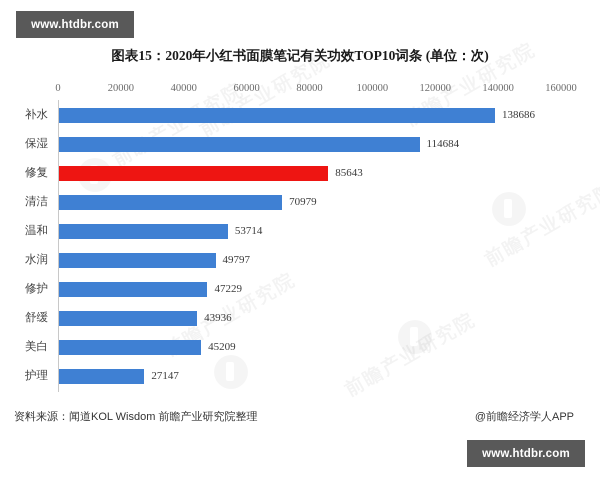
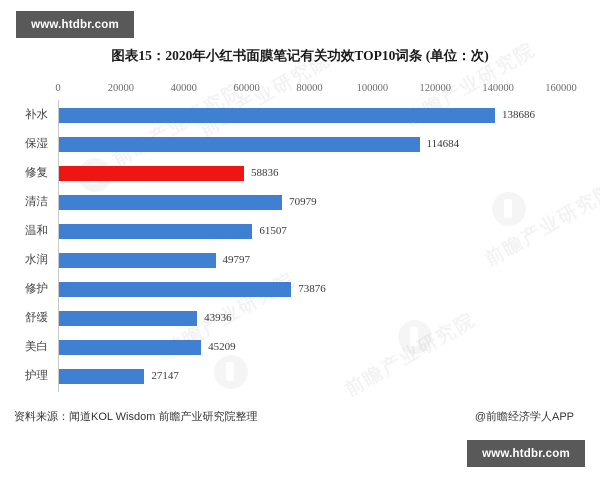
修复: 85643 -> 58836
温和: 53714 -> 61507
修护: 47229 -> 73876
